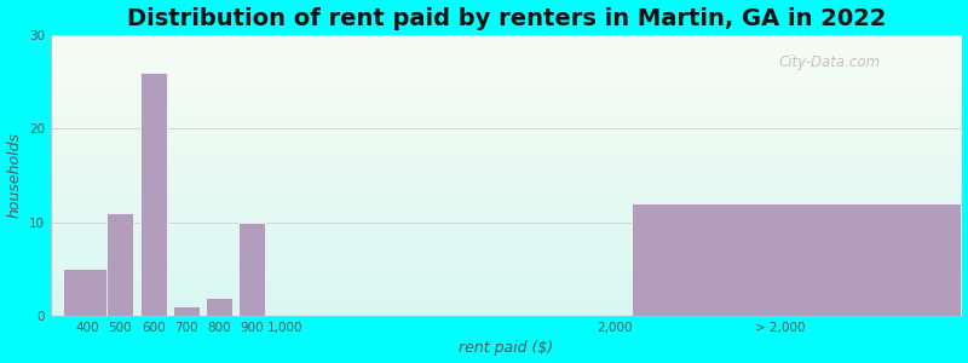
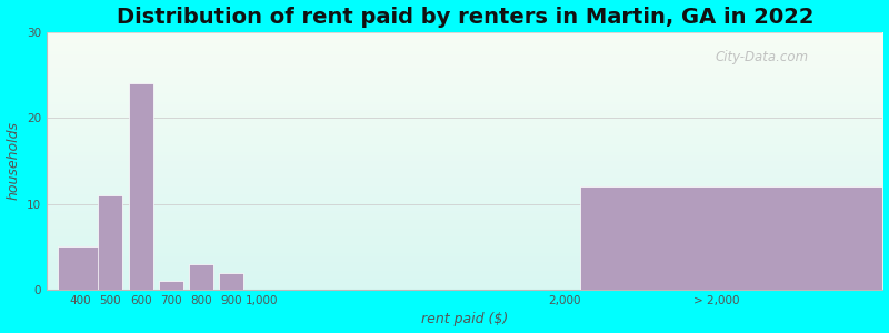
600: 26 -> 24
800: 2 -> 3
900: 10 -> 2
